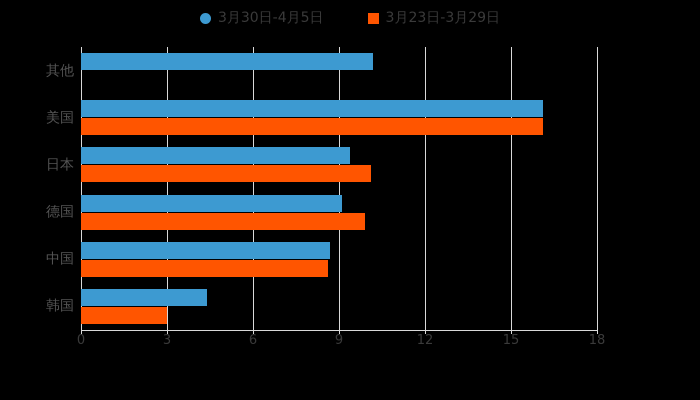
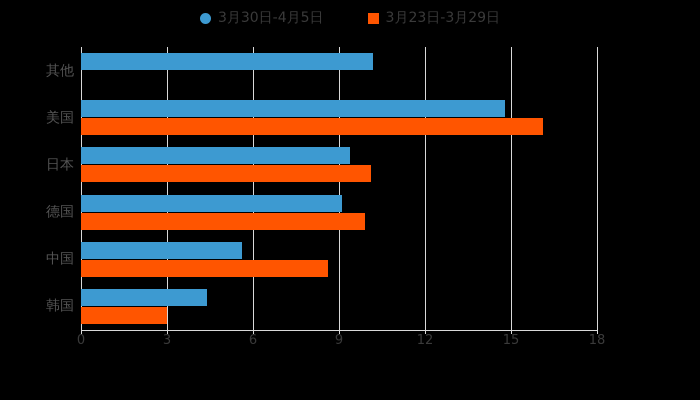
3月30日-4月5日/美国: 16.1 -> 14.8
3月30日-4月5日/中国: 8.7 -> 5.6
